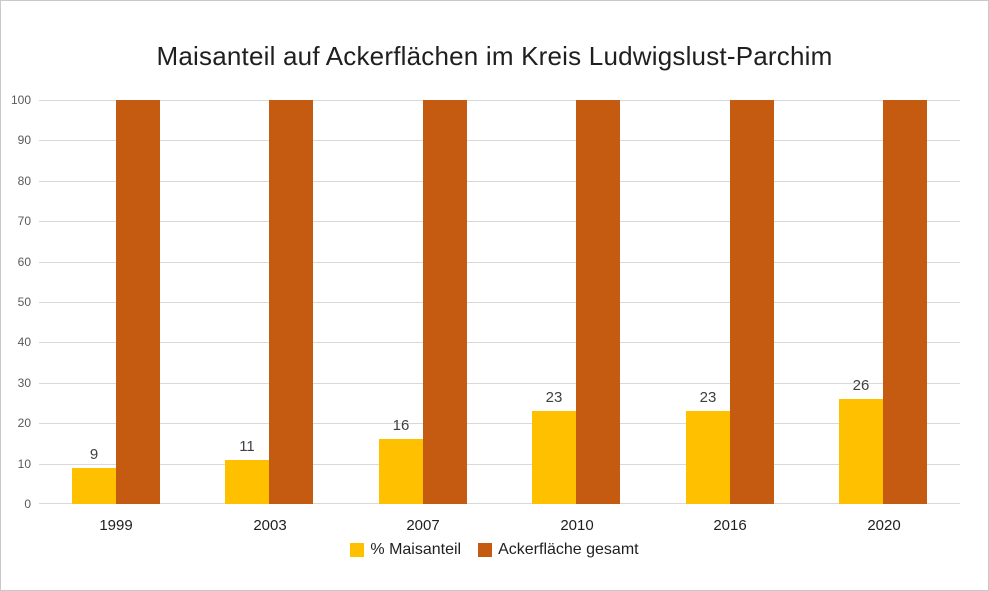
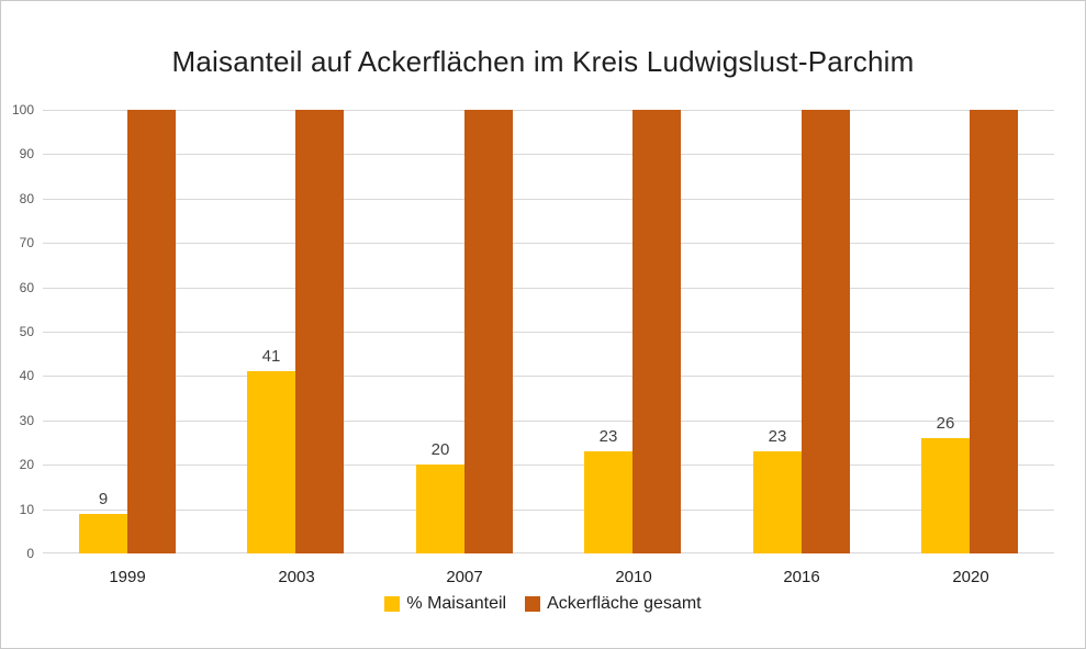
% Maisanteil/2003: 11 -> 41
% Maisanteil/2007: 16 -> 20
